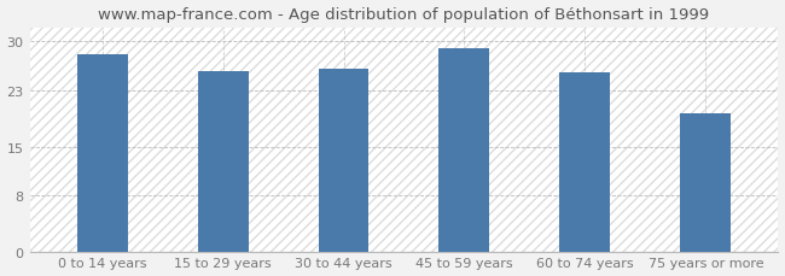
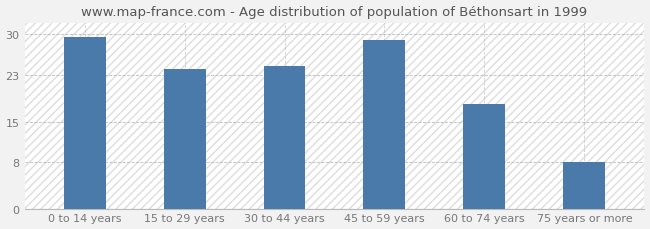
0 to 14 years: 28.2 -> 29.5
15 to 29 years: 25.8 -> 24.0
30 to 44 years: 26.2 -> 24.5
60 to 74 years: 25.6 -> 18.0
75 years or more: 19.8 -> 8.0
